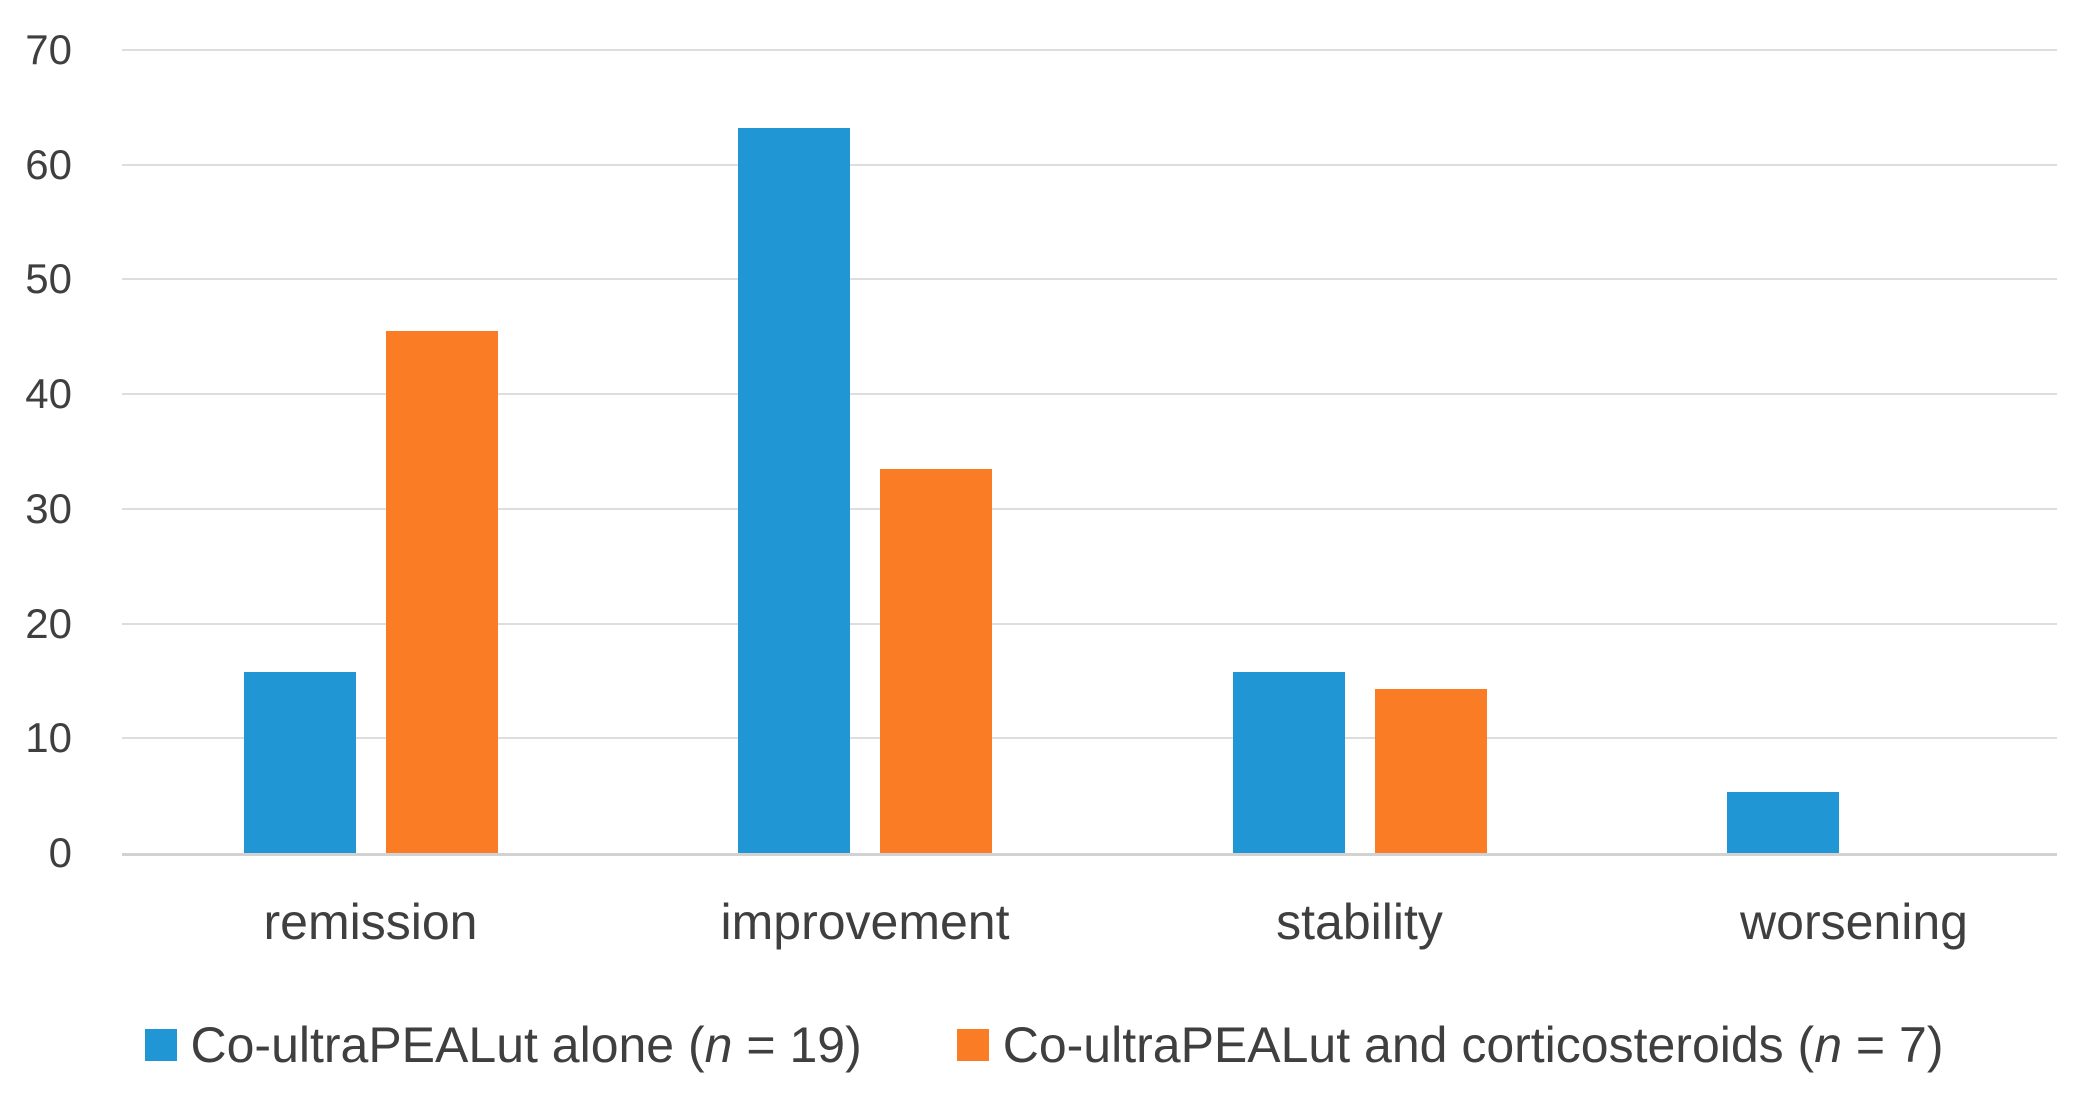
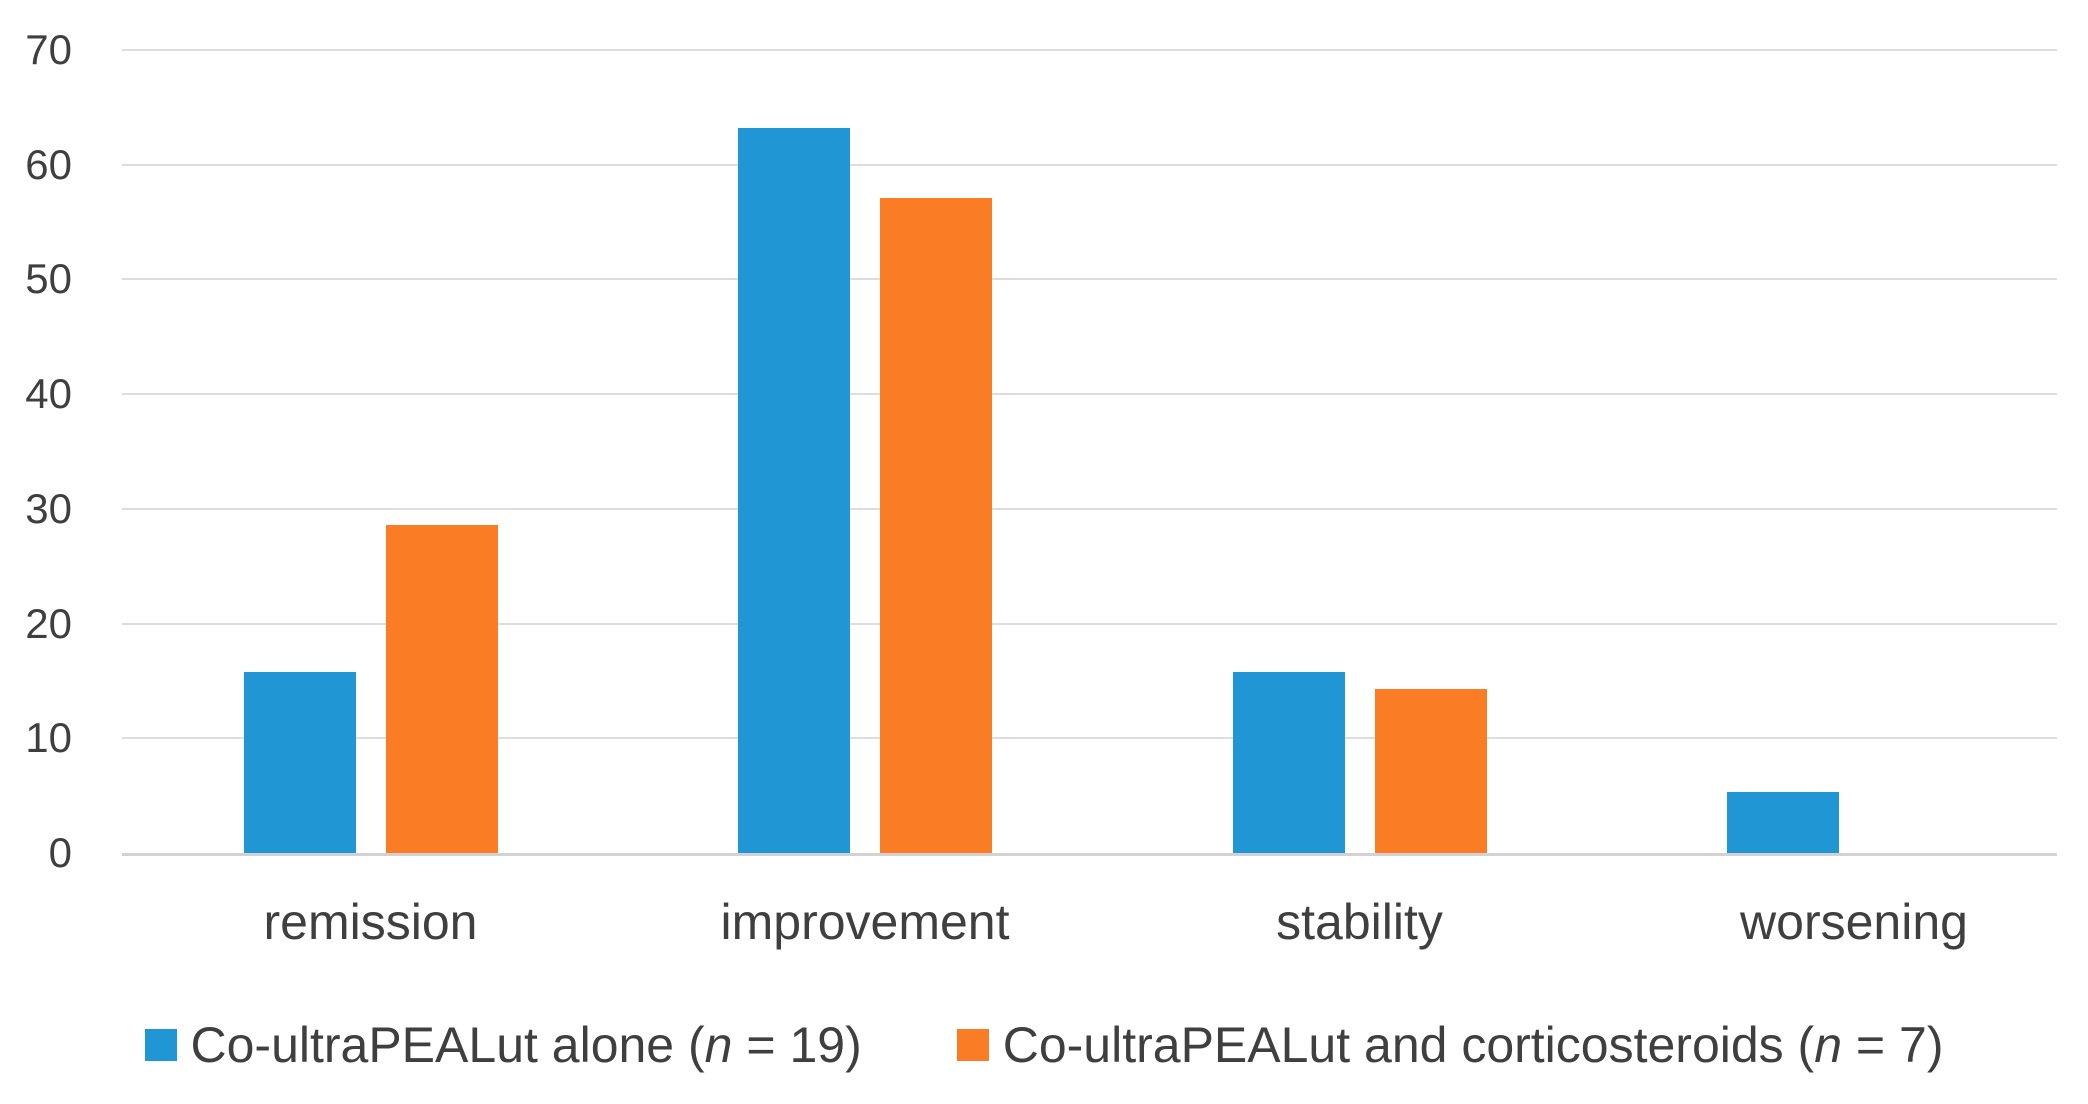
Co-ultraPEALut and corticosteroids (n = 7)/remission: 45.5 -> 28.6
Co-ultraPEALut and corticosteroids (n = 7)/improvement: 33.5 -> 57.1
